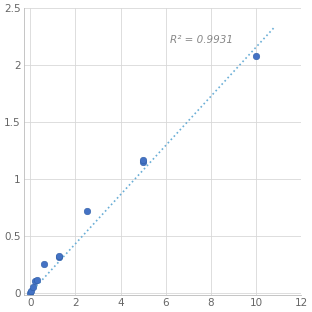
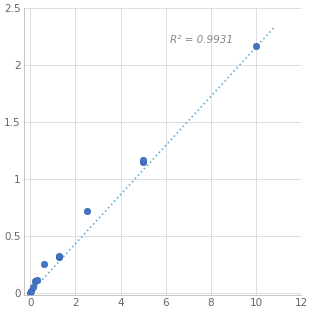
10: 2.08 -> 2.17
